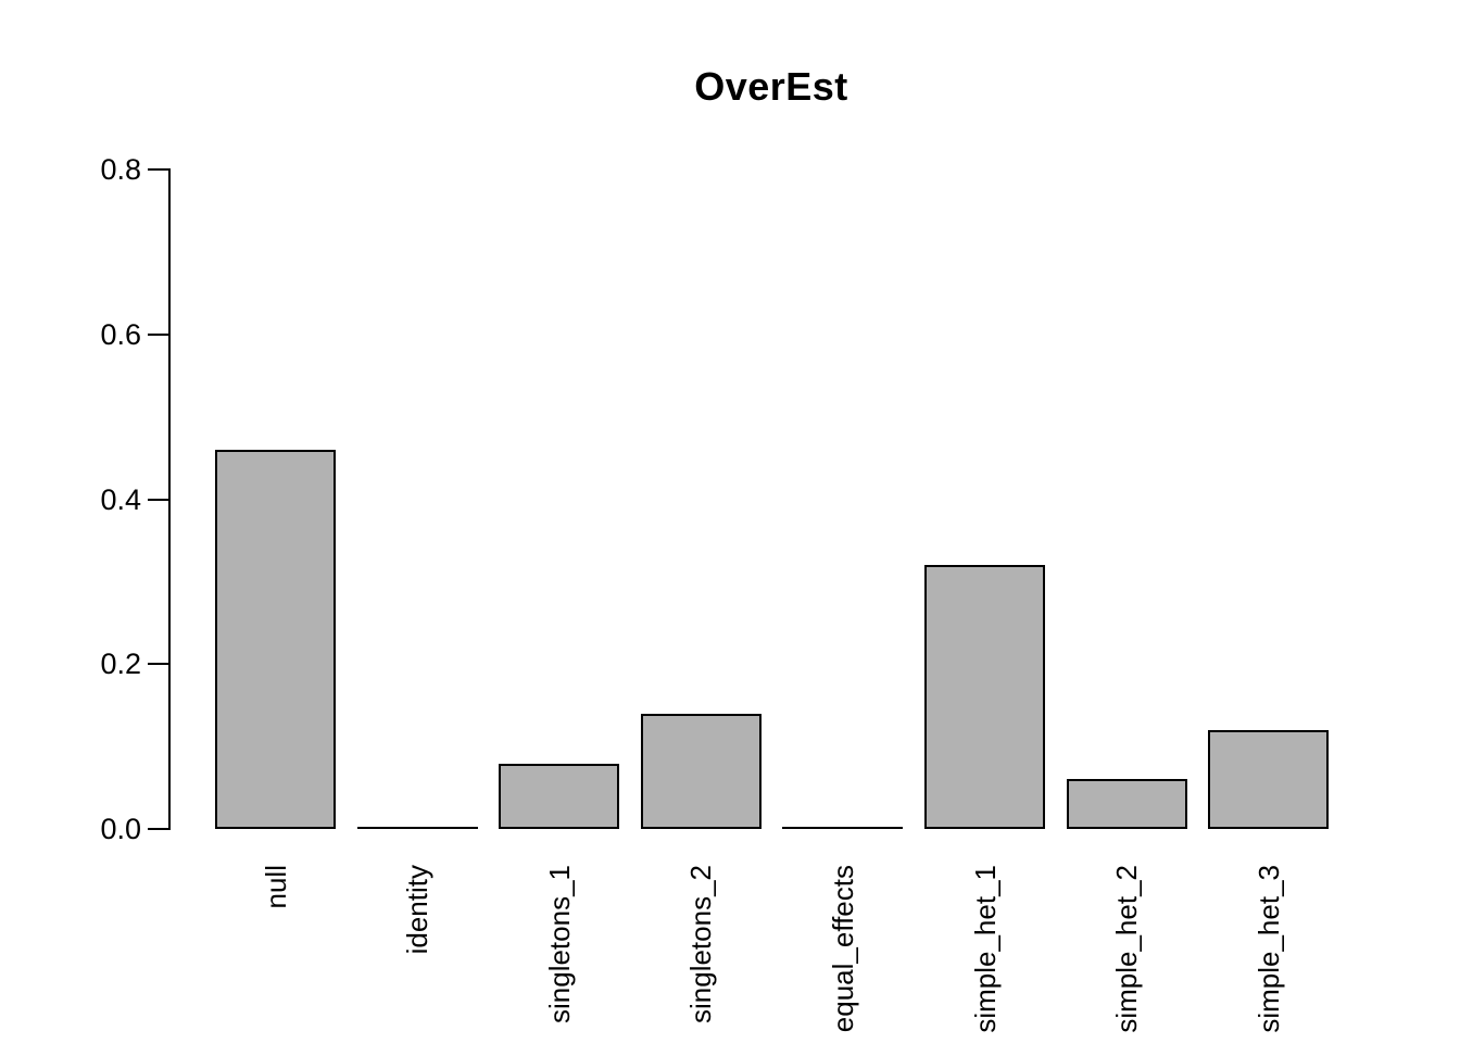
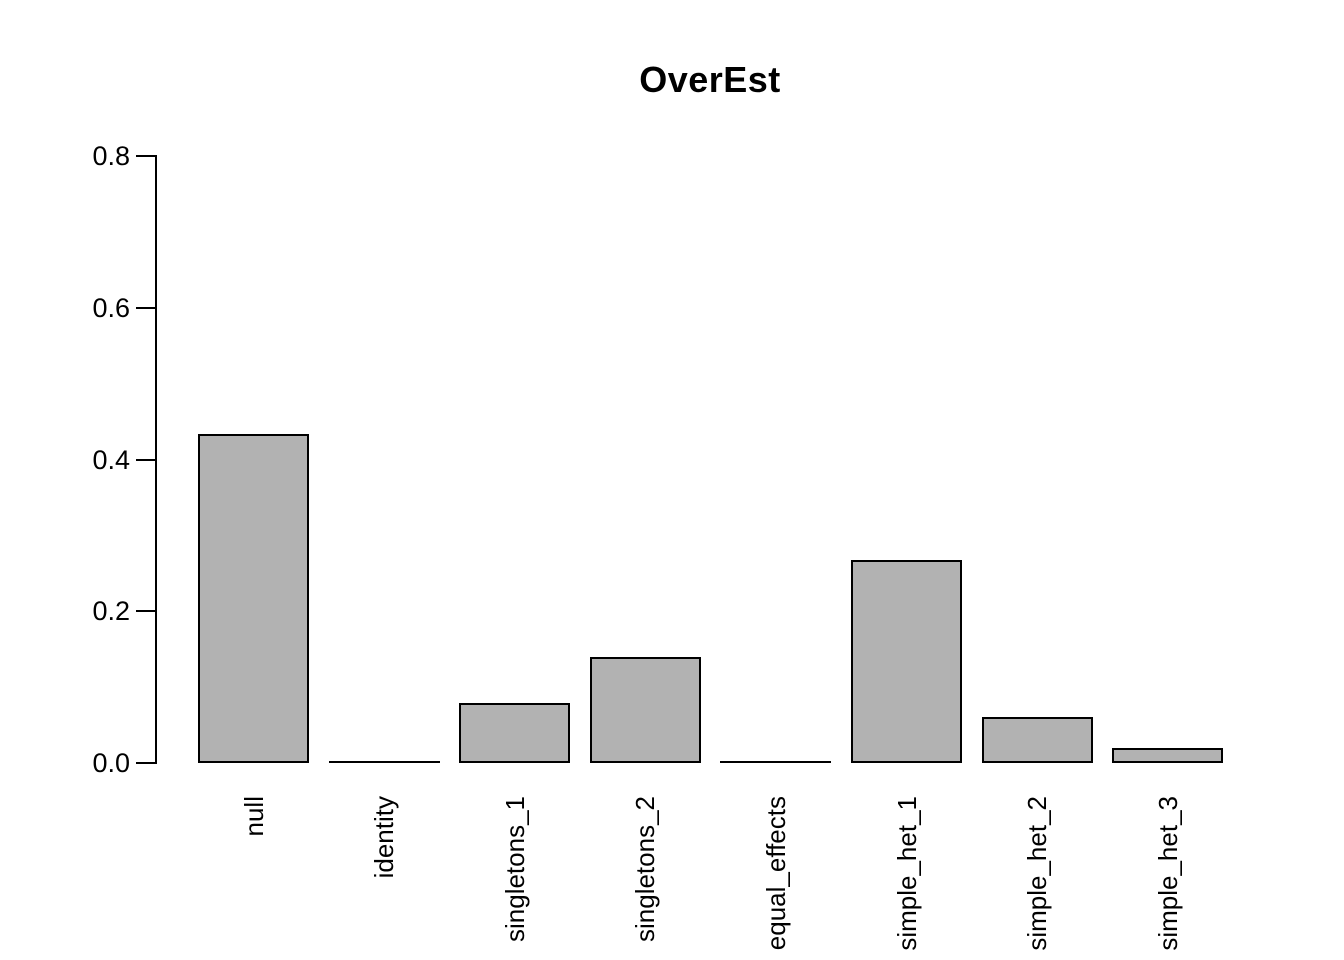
null: 0.46 -> 0.43
simple_het_1: 0.32 -> 0.27
simple_het_3: 0.12 -> 0.02
